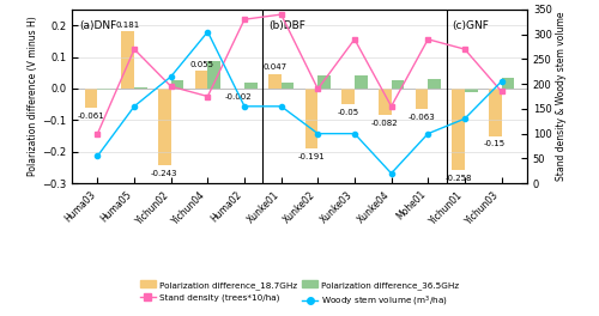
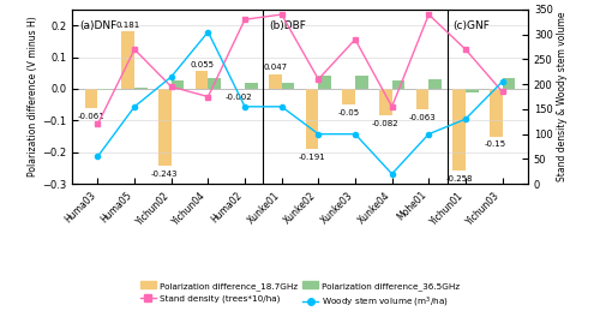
Stand density (trees*10/ha)/Huma03: 100 -> 120
Polarization difference_36.5GHz/Yichun04: 0.085 -> 0.035
Stand density (trees*10/ha)/Xunke02: 190 -> 210
Stand density (trees*10/ha)/Mohe01: 290 -> 340
